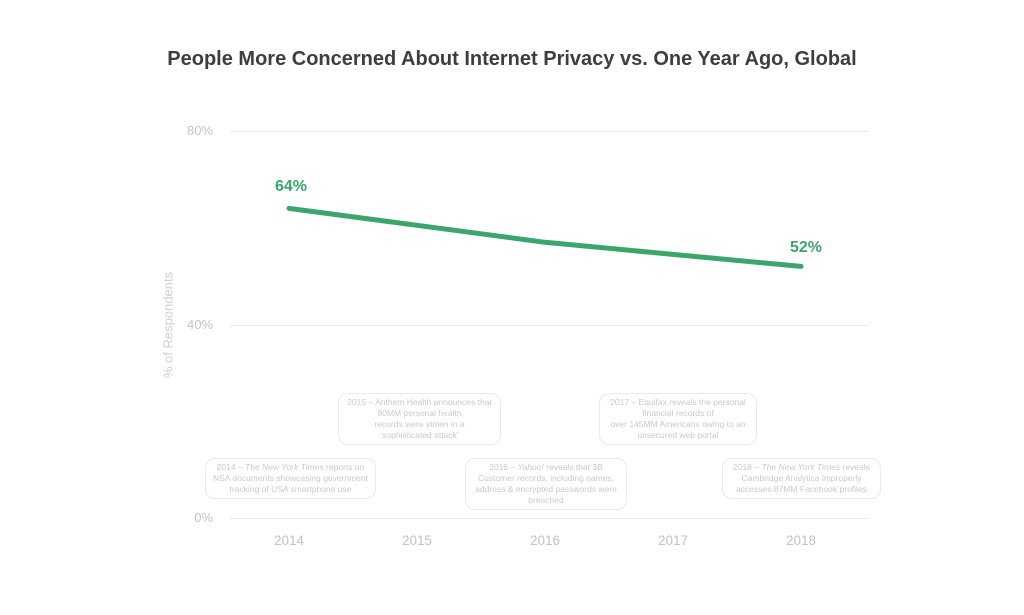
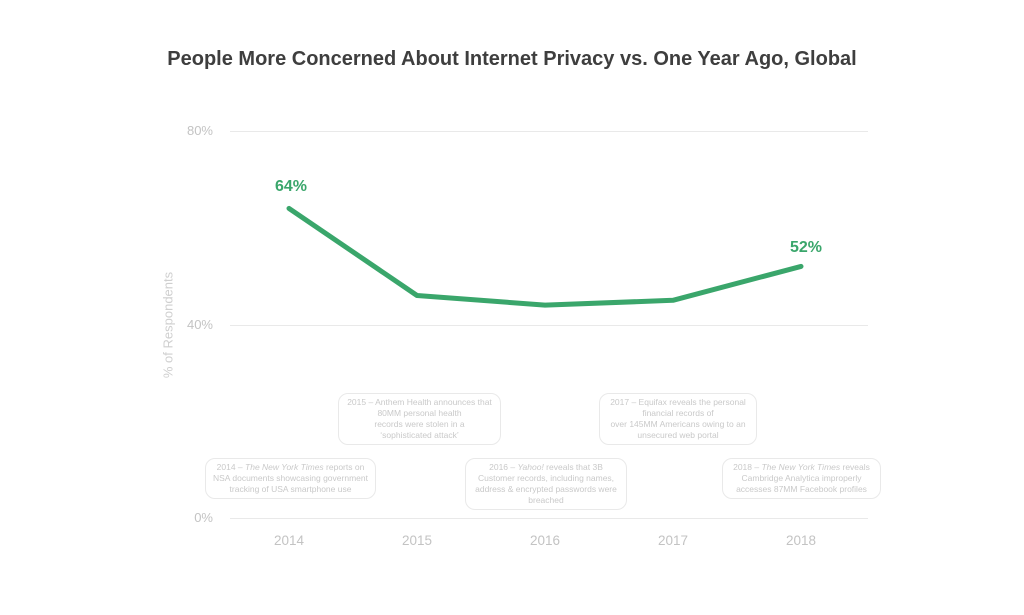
2015: 60% -> 46%
2016: 57% -> 44%
2017: 54% -> 45%
